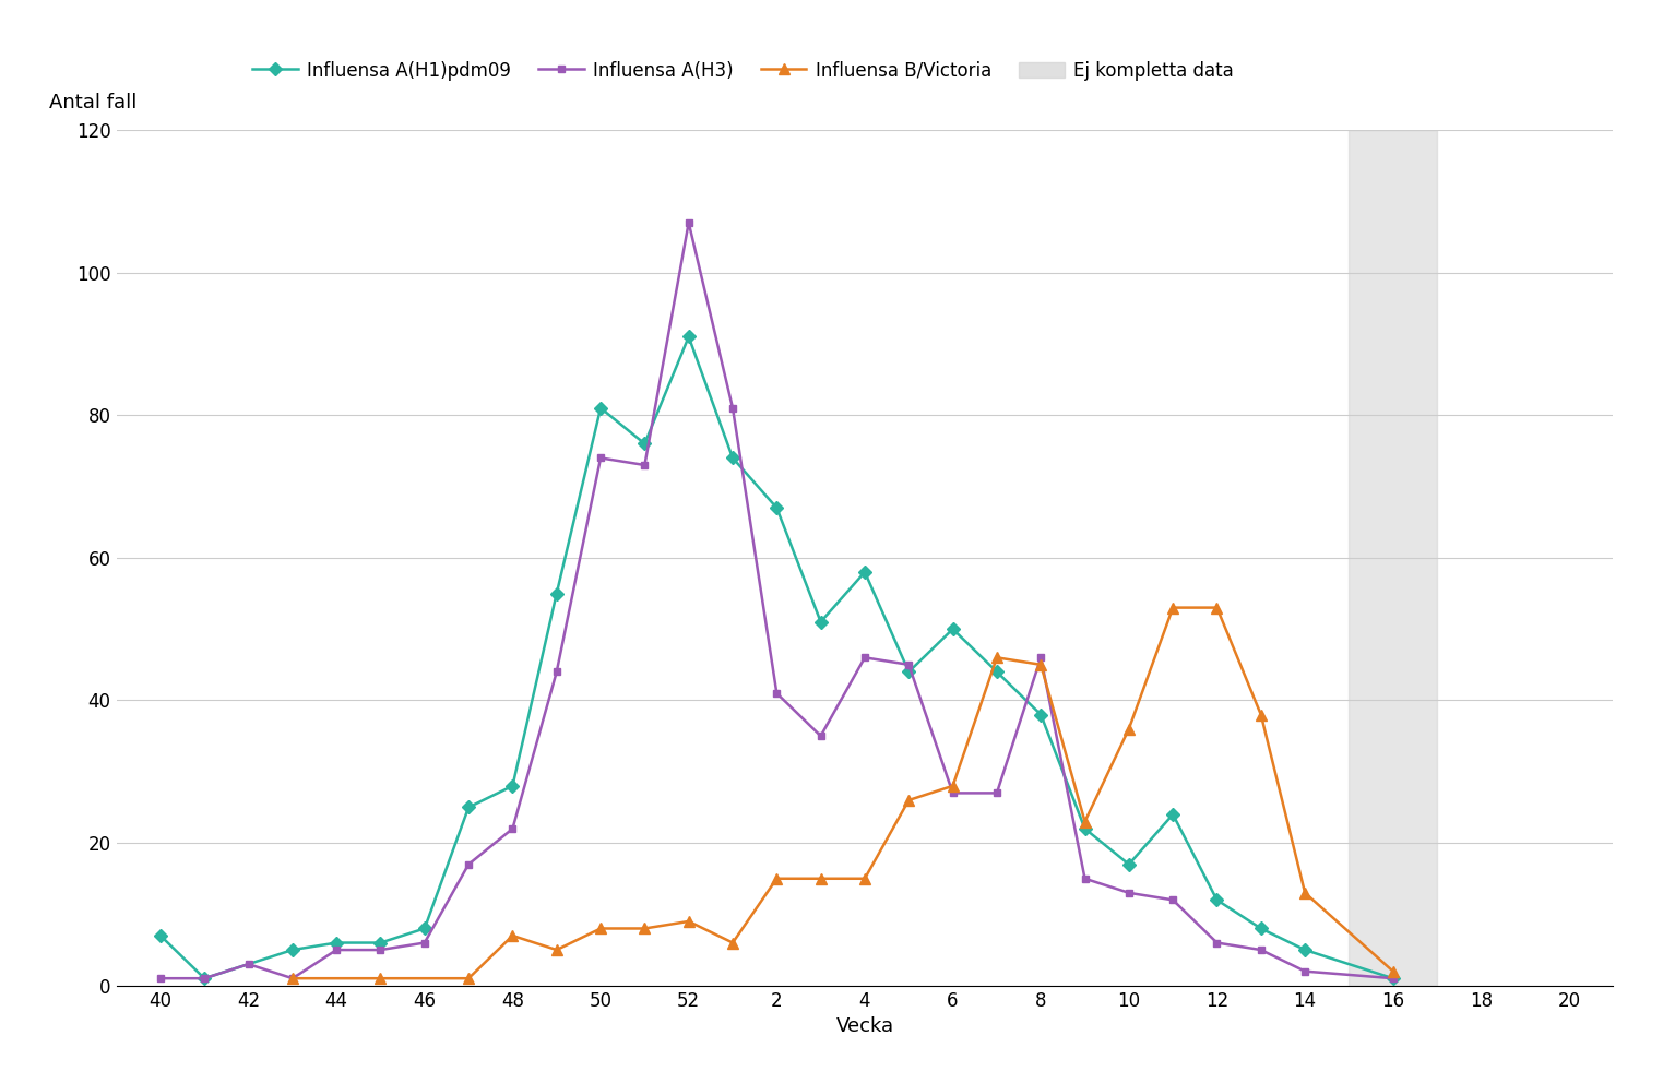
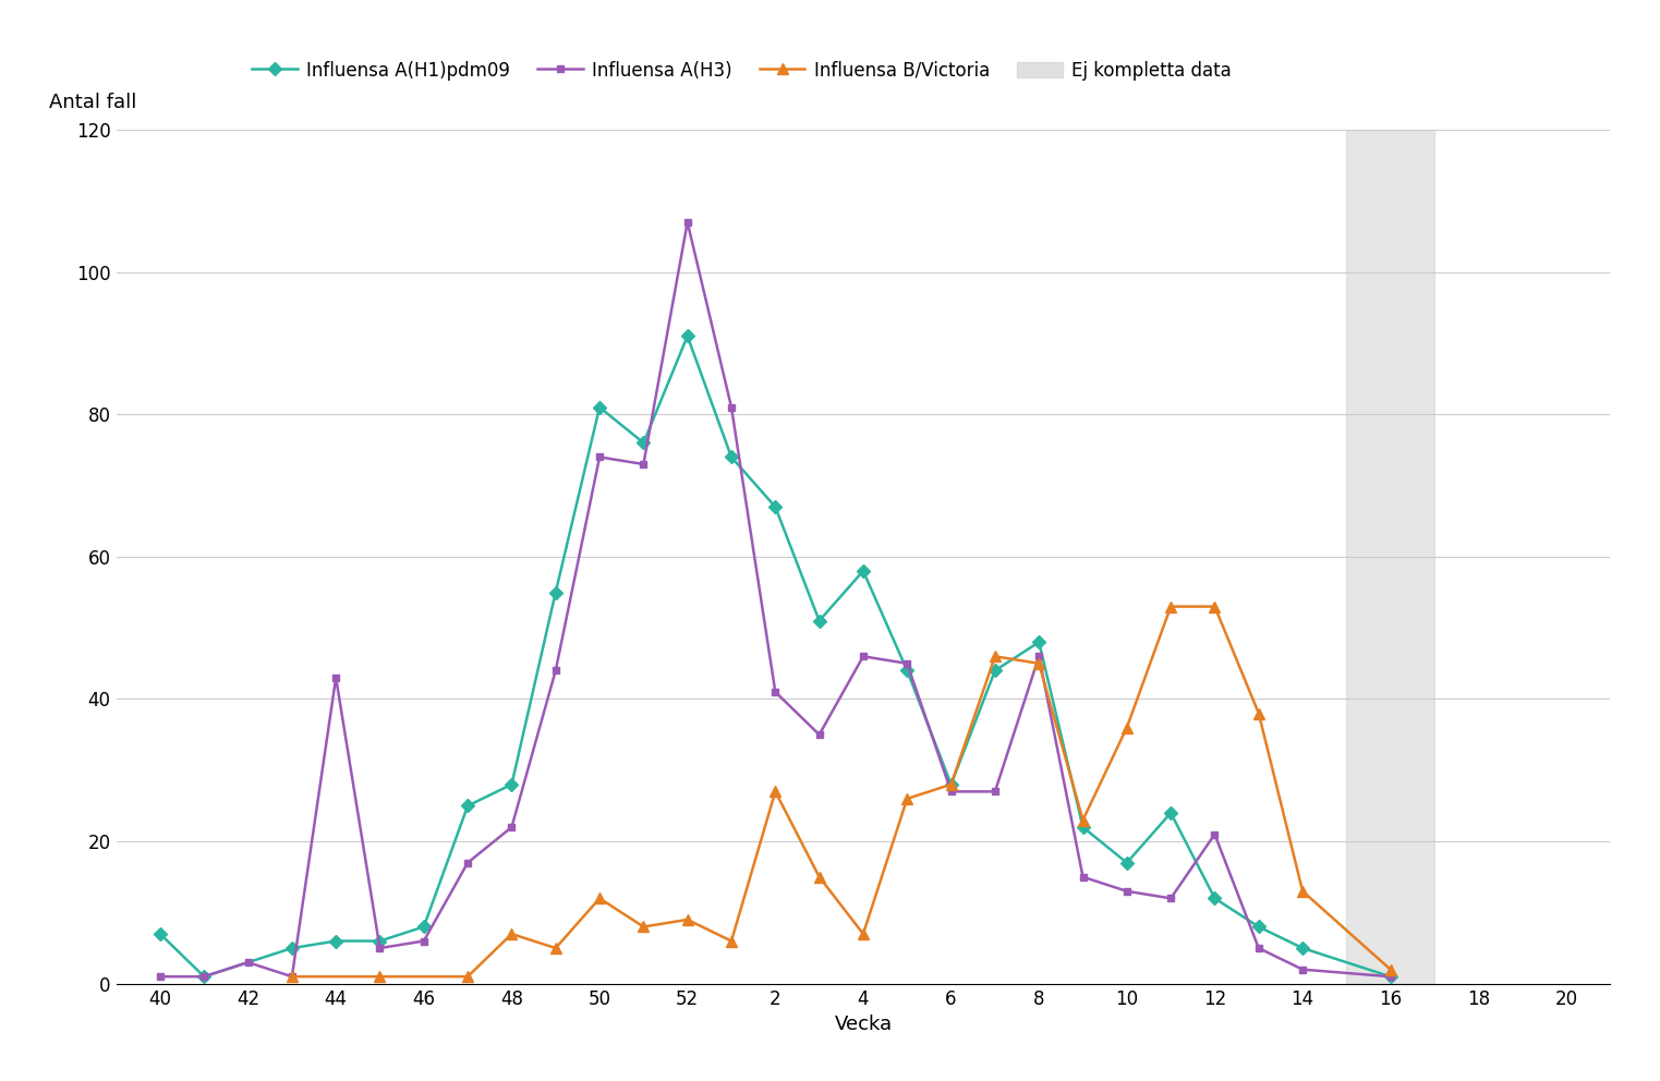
Influensa A(H3)/44: 5 -> 43
Influensa B/Victoria/50: 8 -> 12
Influensa B/Victoria/2: 15 -> 27
Influensa B/Victoria/4: 15 -> 7
Influensa A(H1)pdm09/6: 50 -> 28
Influensa A(H1)pdm09/8: 38 -> 48
Influensa A(H3)/12: 6 -> 21
